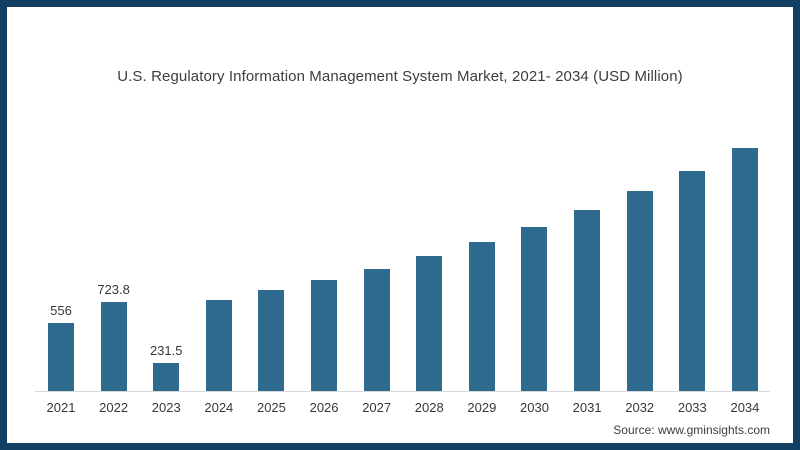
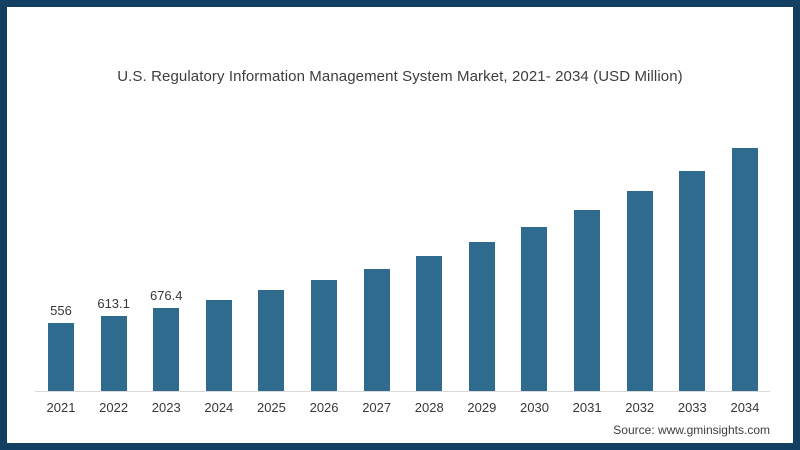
2022: 723.8 -> 613.1
2023: 231.5 -> 676.4
